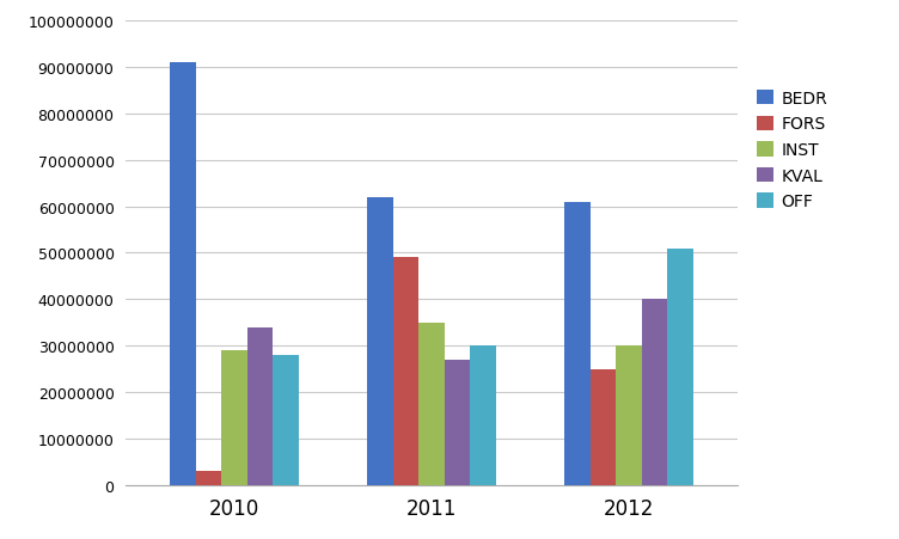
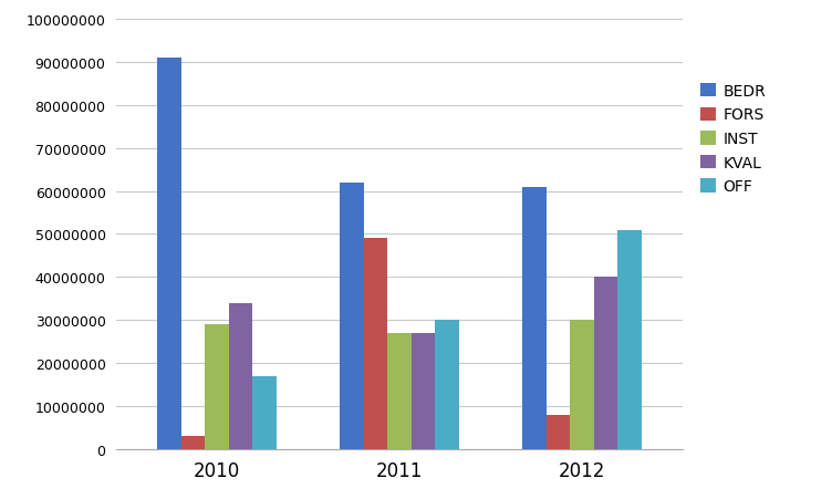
OFF/2010: 28000000 -> 17000000
INST/2011: 35000000 -> 27000000
FORS/2012: 25000000 -> 8000000
